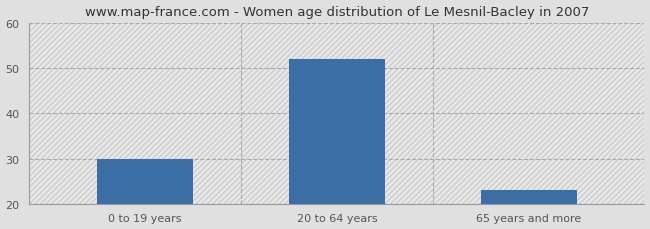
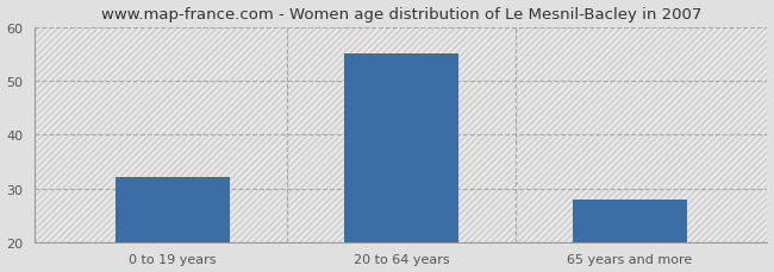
0 to 19 years: 30 -> 32
20 to 64 years: 52 -> 55
65 years and more: 23 -> 28
